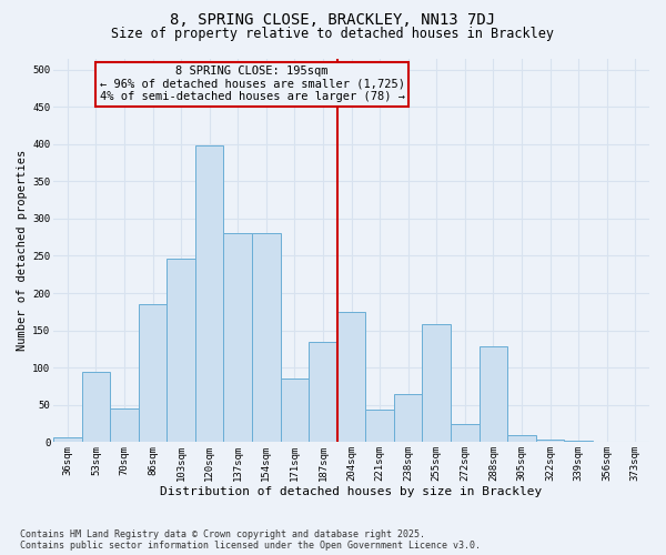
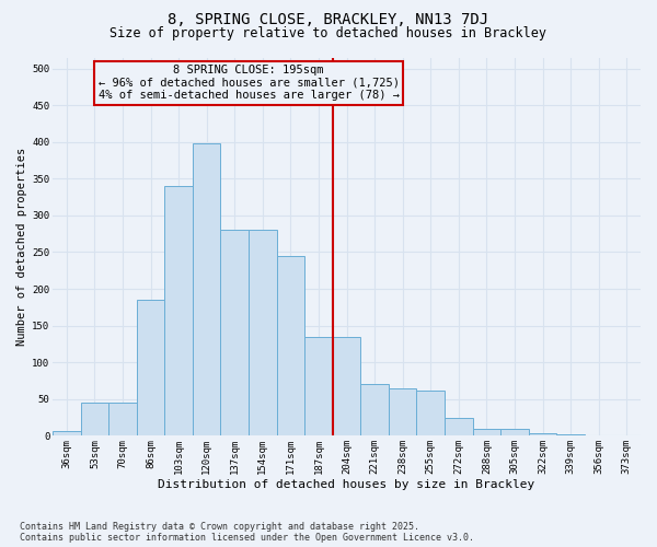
53sqm: 94 -> 45
103sqm: 246 -> 340
171sqm: 86 -> 245
204sqm: 174 -> 135
221sqm: 44 -> 70
255sqm: 158 -> 62
288sqm: 128 -> 10
